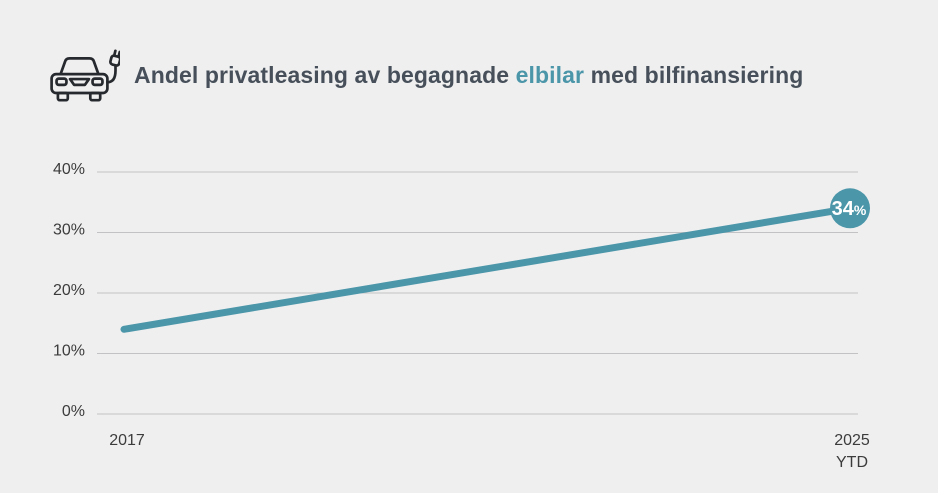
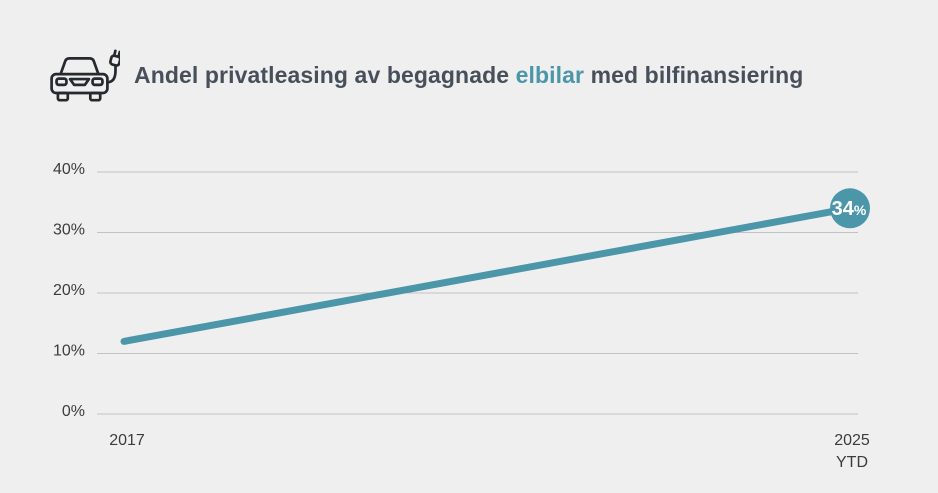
2017: 14% -> 12%
